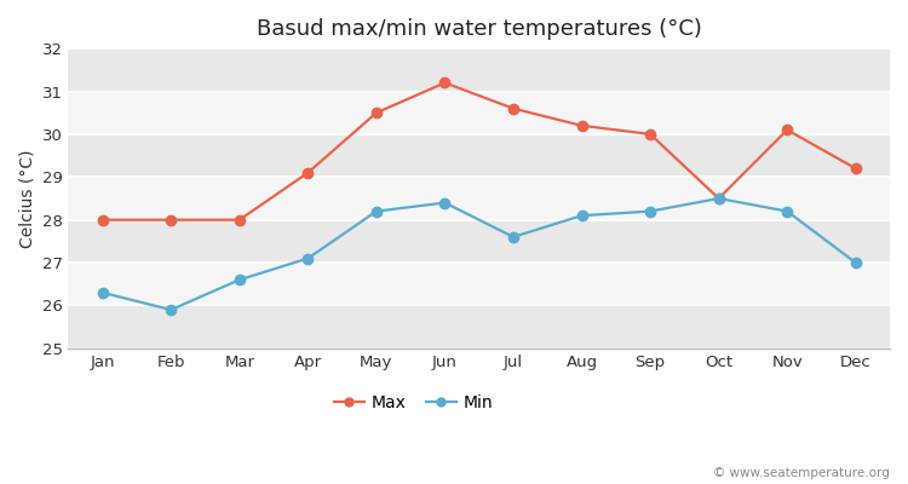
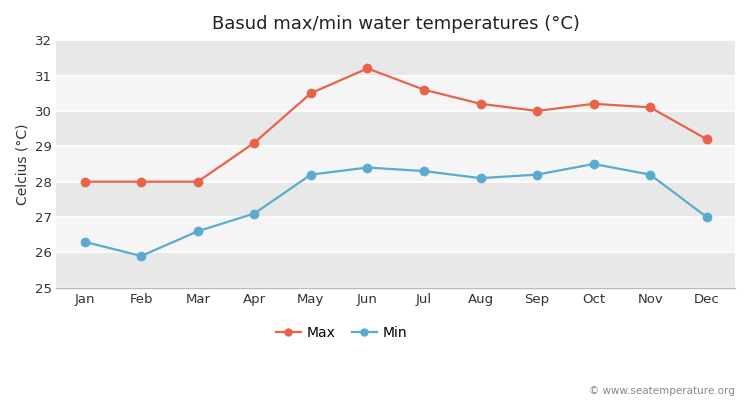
Min/Jul: 27.6 -> 28.3
Max/Oct: 28.5 -> 30.2
